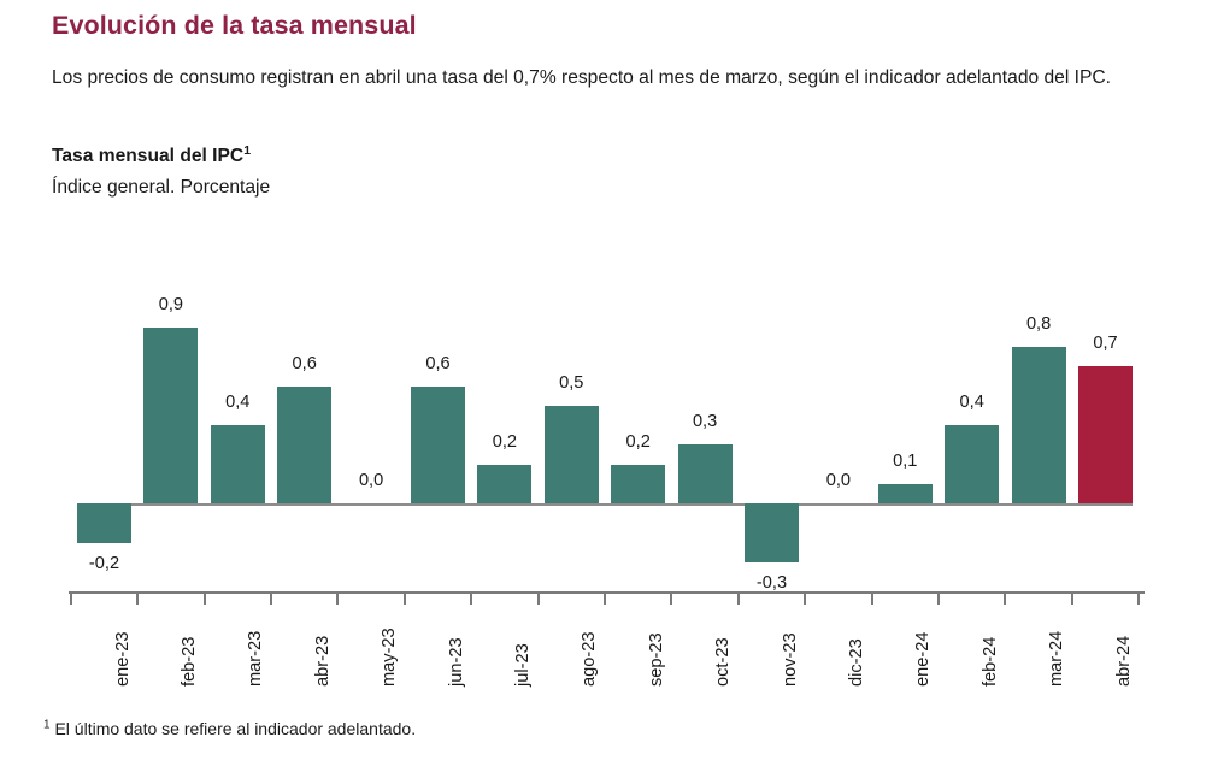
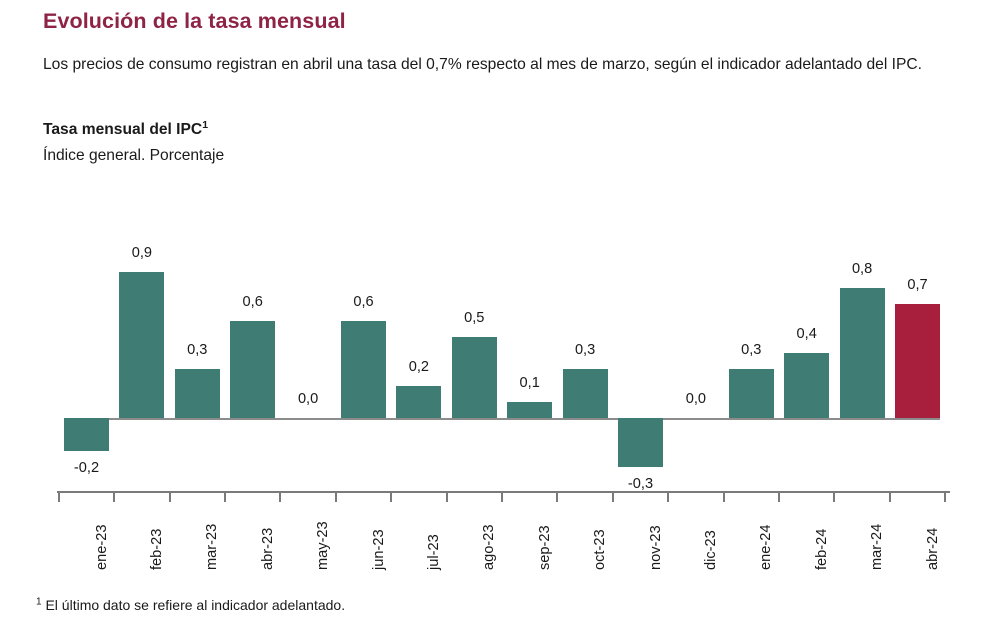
mar-23: 0,4 -> 0,3
sep-23: 0,2 -> 0,1
ene-24: 0,1 -> 0,3
